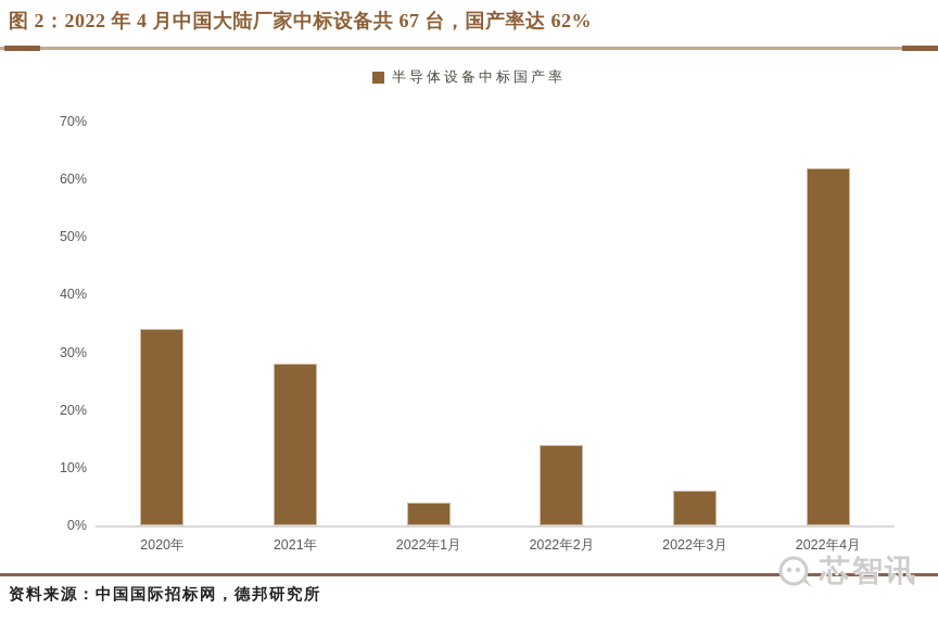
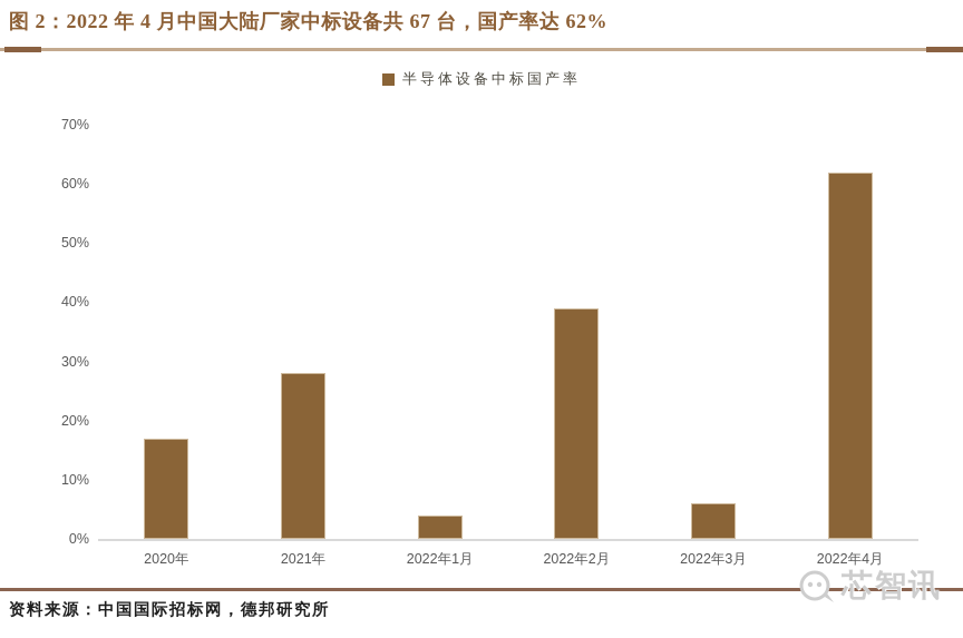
2020年: 34% -> 17%
2022年2月: 14% -> 39%
